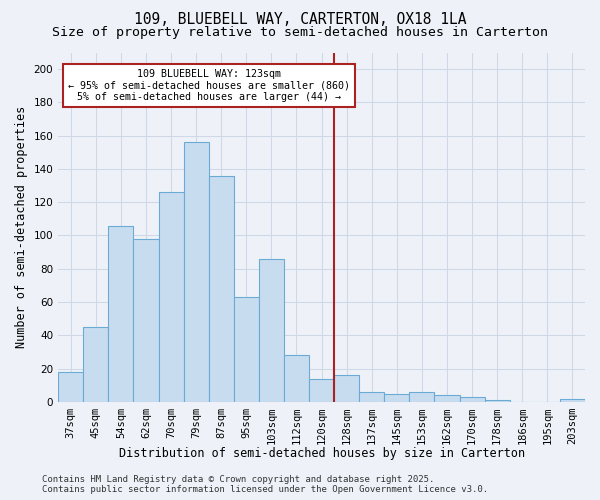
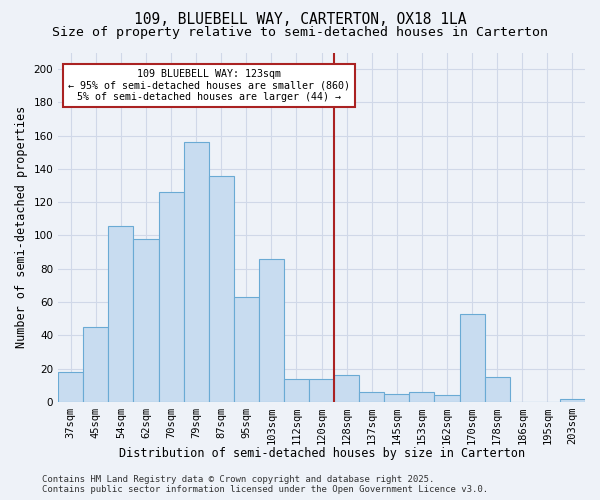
112sqm: 28 -> 14
170sqm: 3 -> 53
178sqm: 1 -> 15
